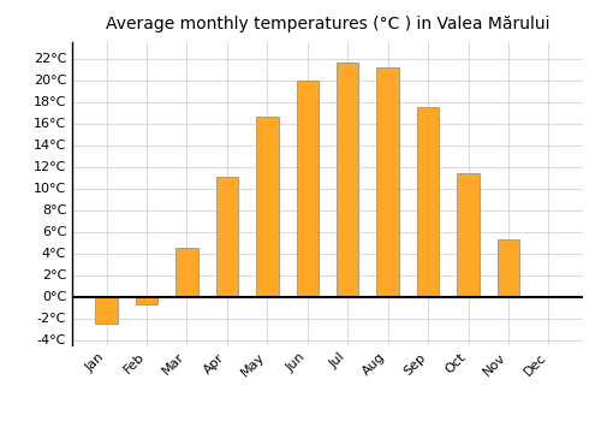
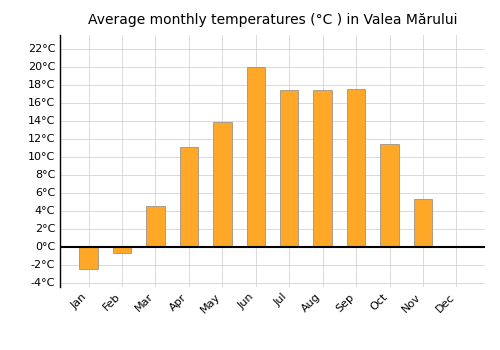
May: 16.6°C -> 13.8°C
Jul: 21.6°C -> 17.4°C
Aug: 21.2°C -> 17.4°C
